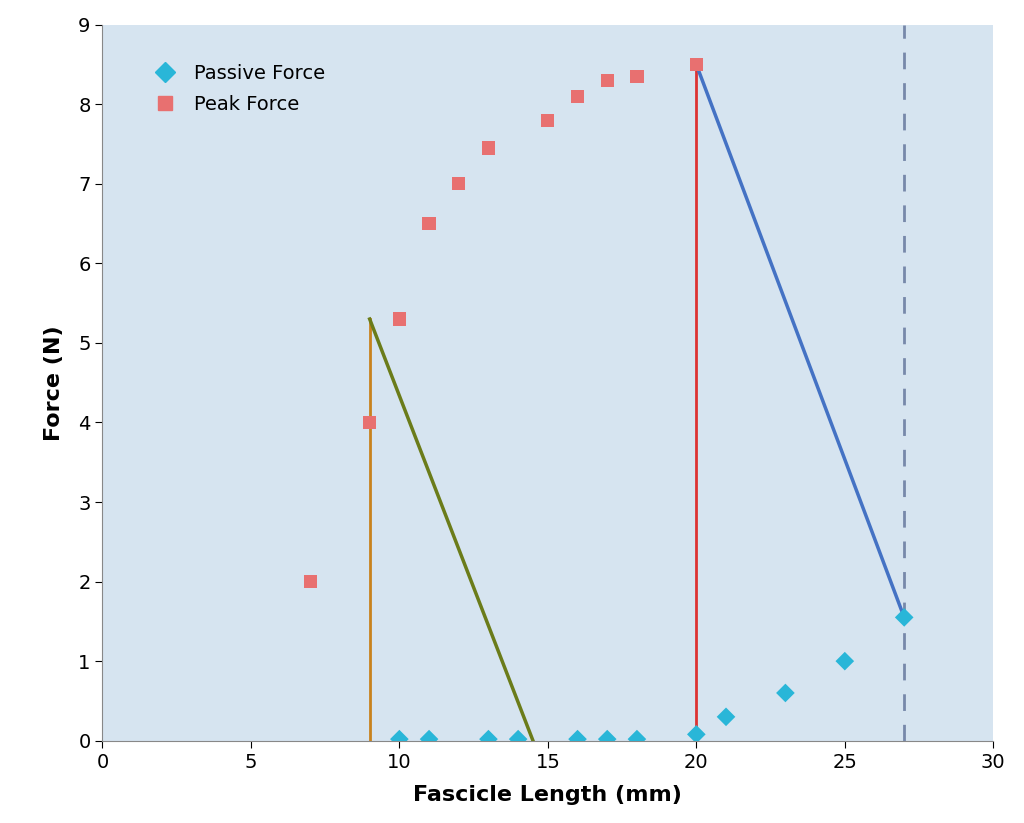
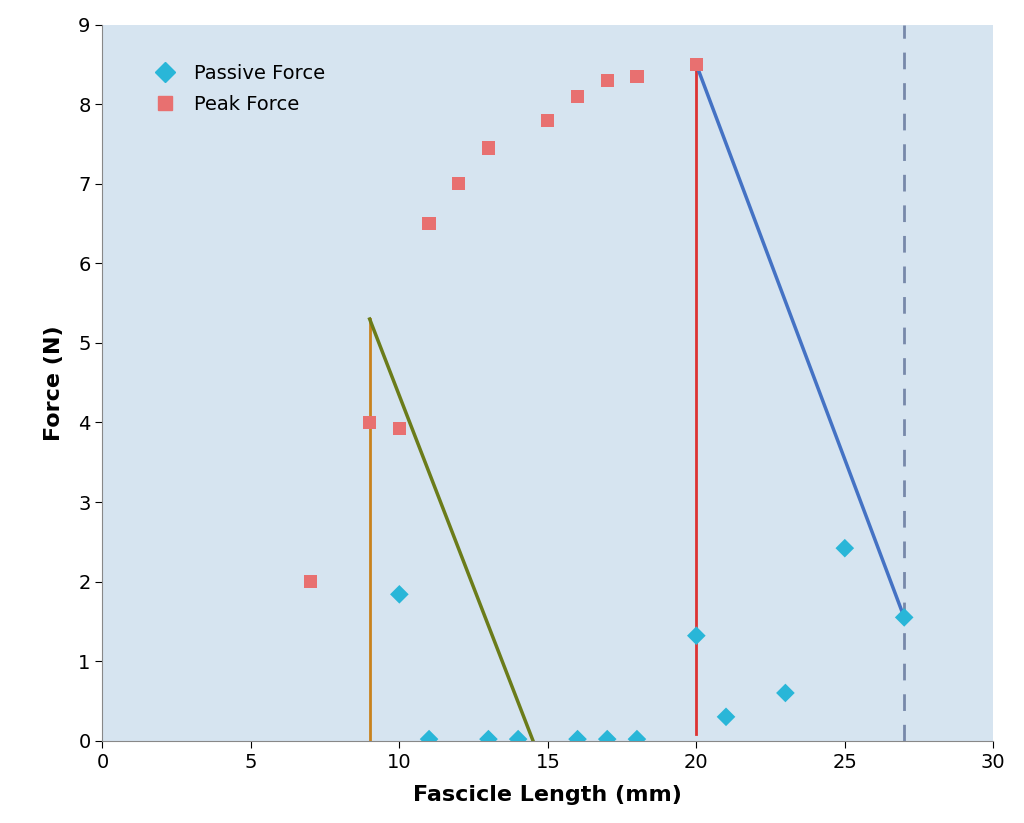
Passive Force/10: 0.02 -> 1.84
Peak Force/10: 5.30 -> 3.92
Passive Force/20: 0.08 -> 1.32
Passive Force/25: 1.00 -> 2.42
